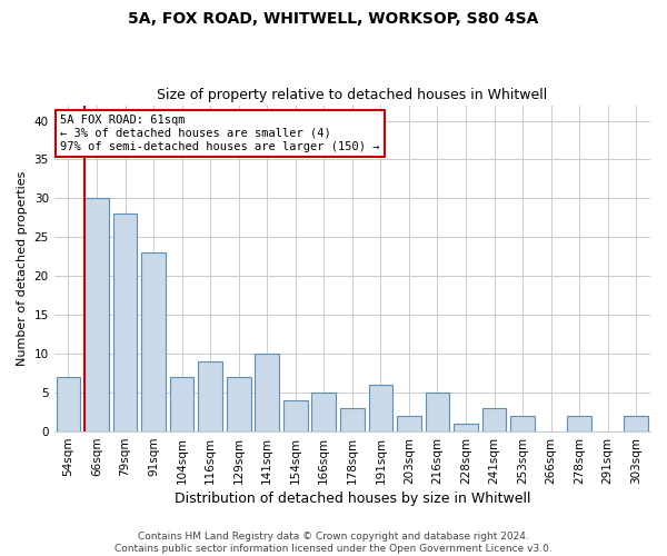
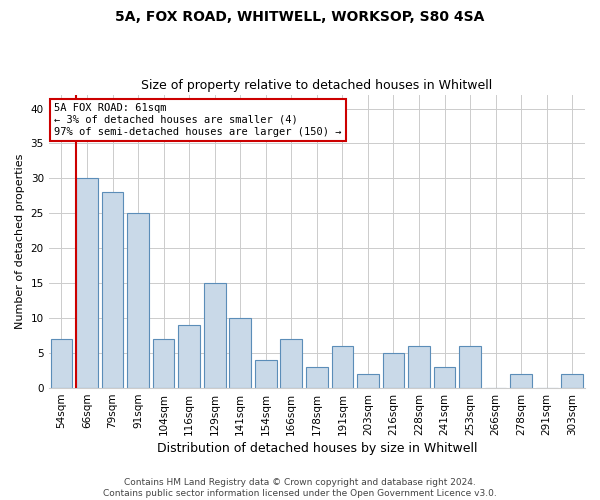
91sqm: 23 -> 25
129sqm: 7 -> 15
166sqm: 5 -> 7
228sqm: 1 -> 6
253sqm: 2 -> 6
